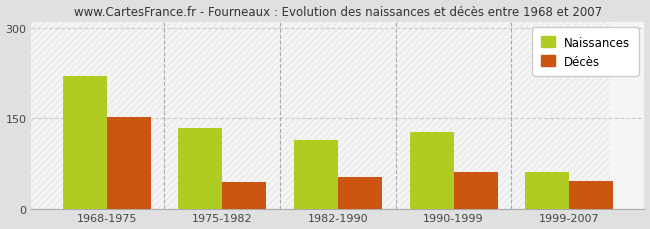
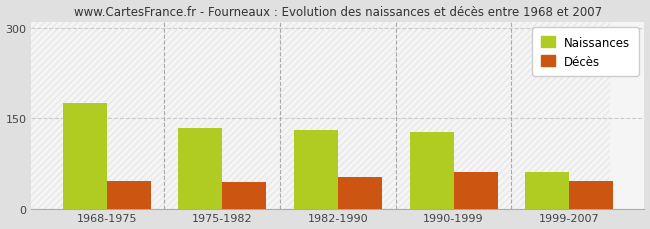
Naissances/1968-1975: 220 -> 175
Décès/1968-1975: 152 -> 46
Naissances/1982-1990: 114 -> 130
